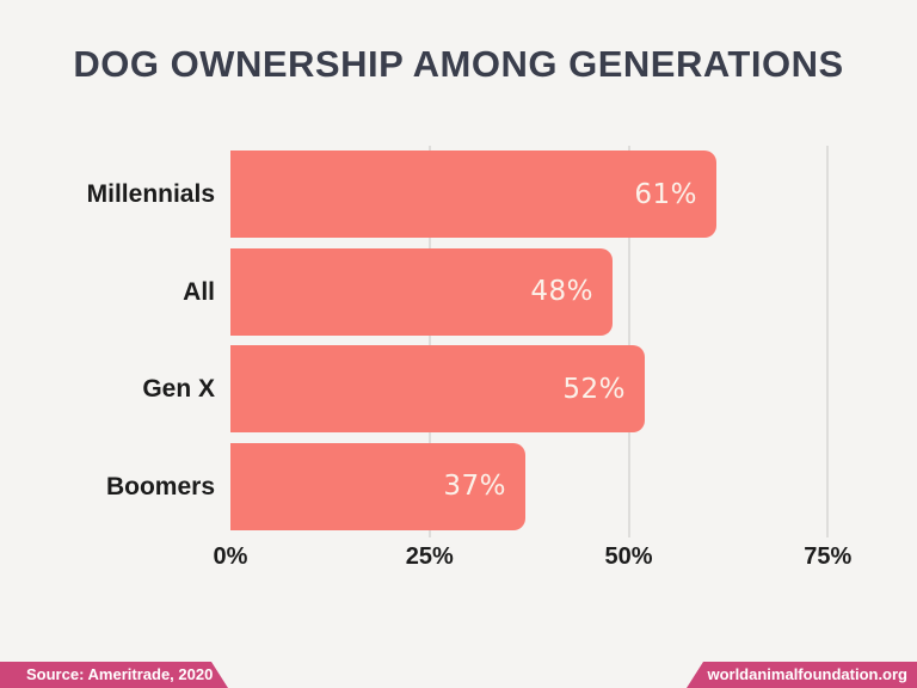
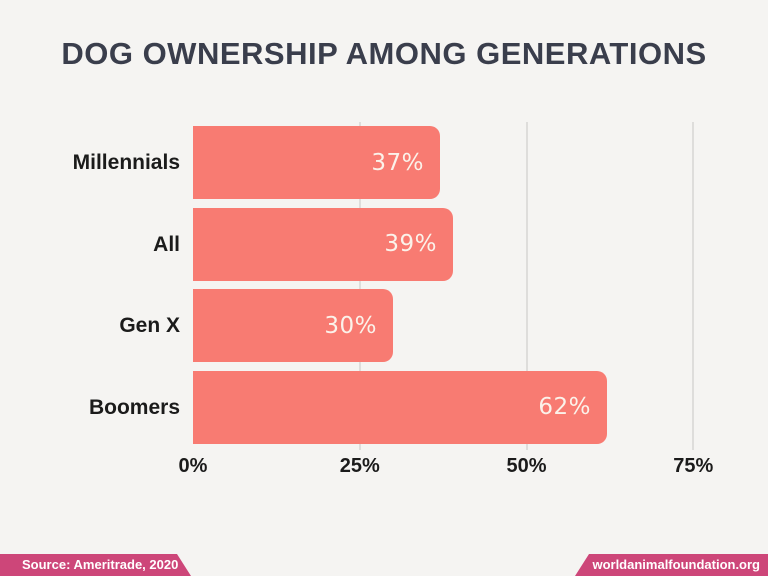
Millennials: 61% -> 37%
All: 48% -> 39%
Gen X: 52% -> 30%
Boomers: 37% -> 62%
